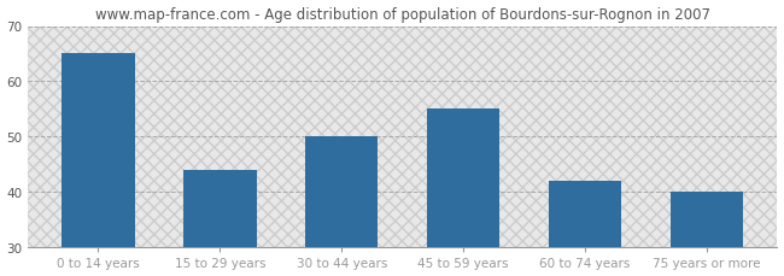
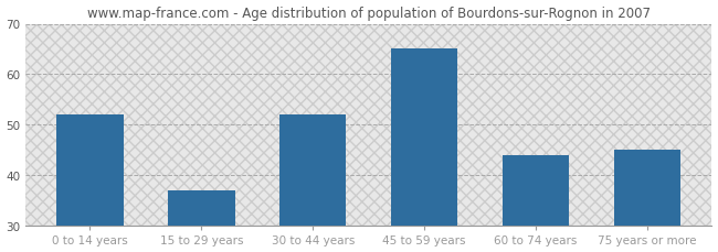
0 to 14 years: 65 -> 52
15 to 29 years: 44 -> 37
30 to 44 years: 50 -> 52
45 to 59 years: 55 -> 65
60 to 74 years: 42 -> 44
75 years or more: 40 -> 45
